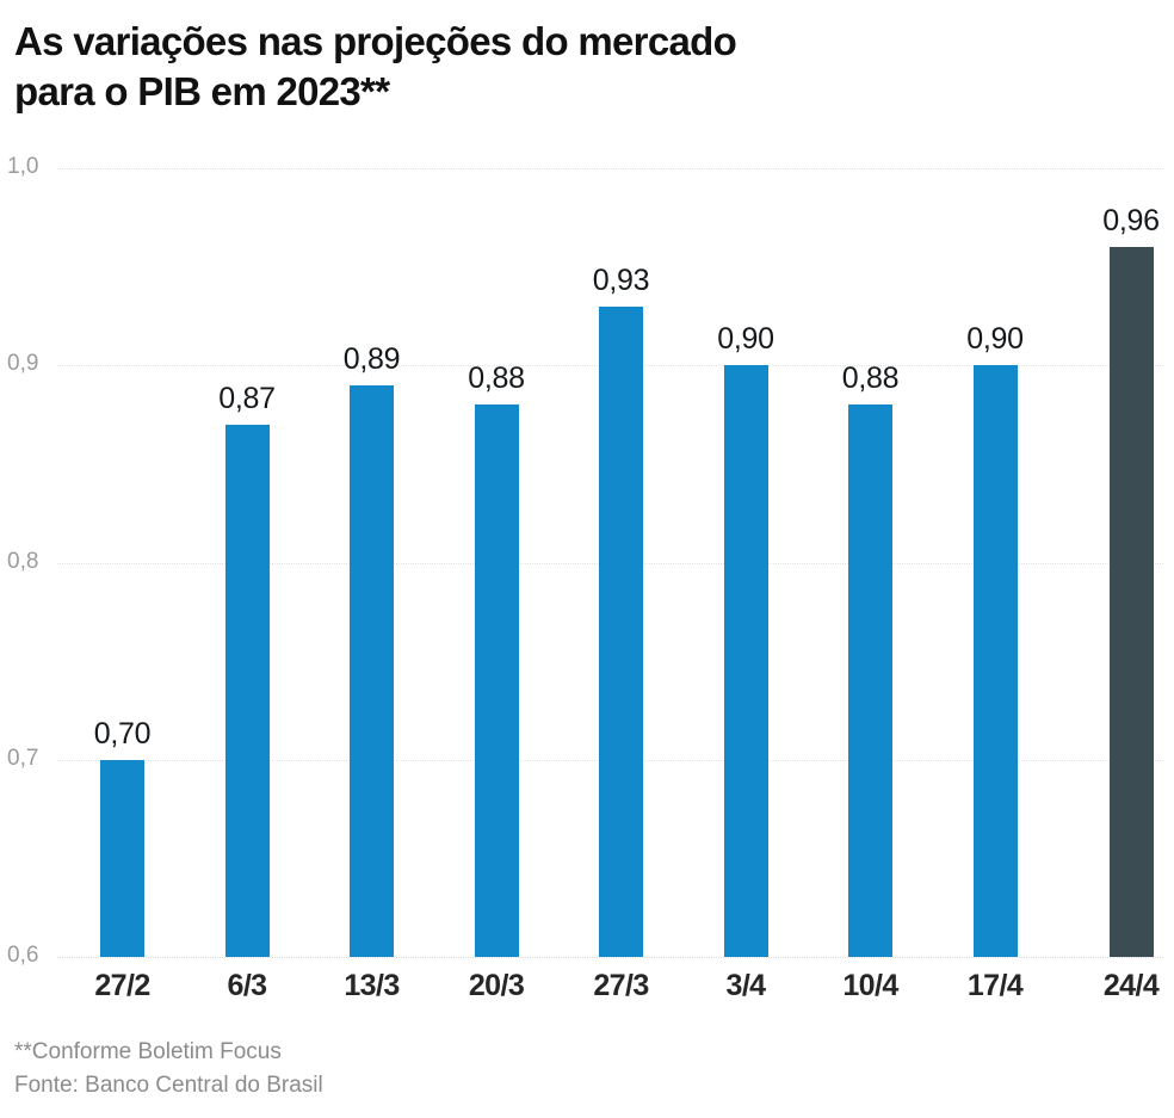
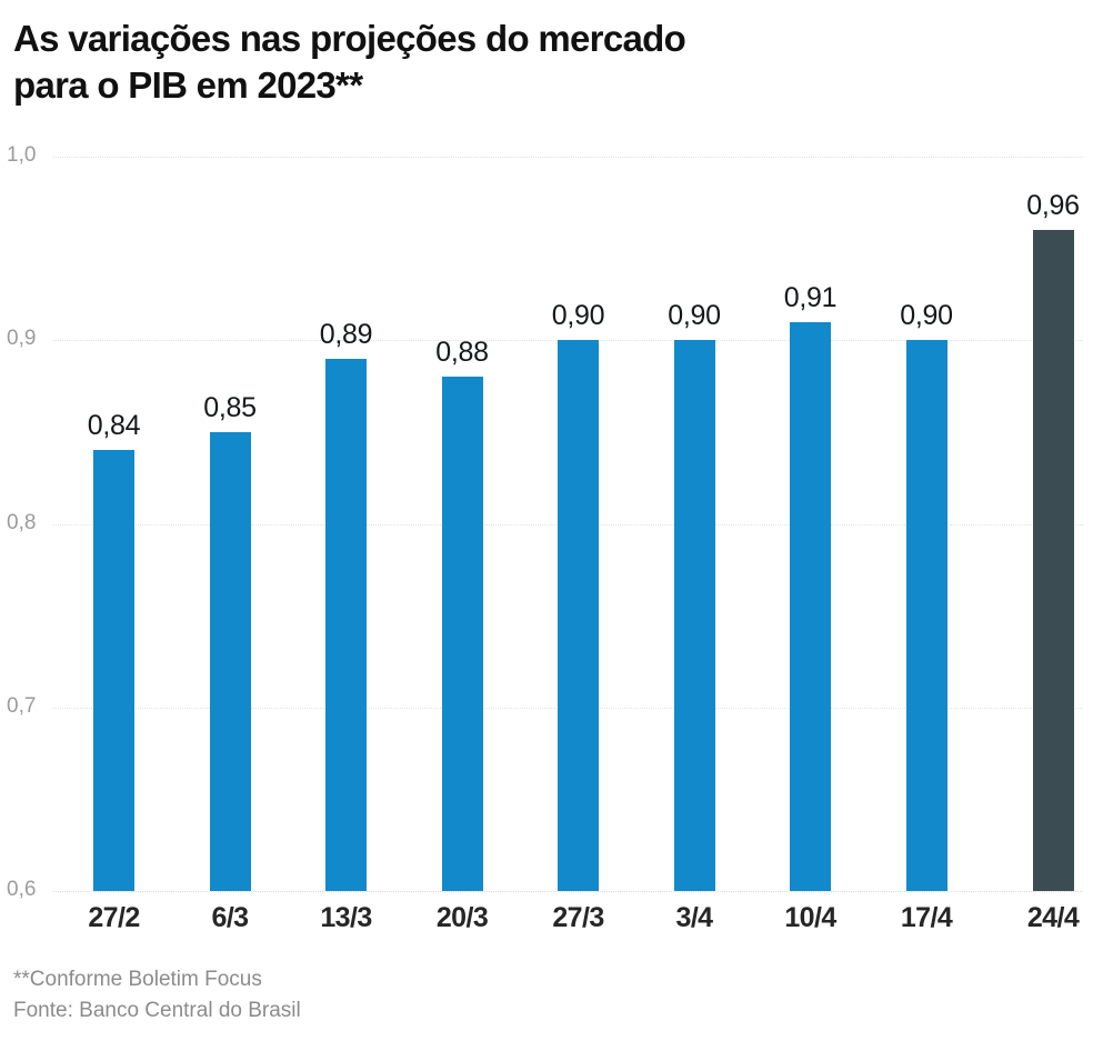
27/2: 0,70 -> 0,84
6/3: 0,87 -> 0,85
27/3: 0,93 -> 0,90
10/4: 0,88 -> 0,91
